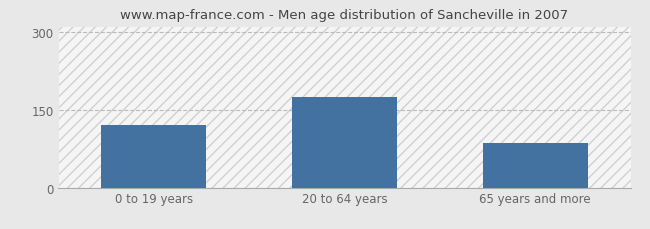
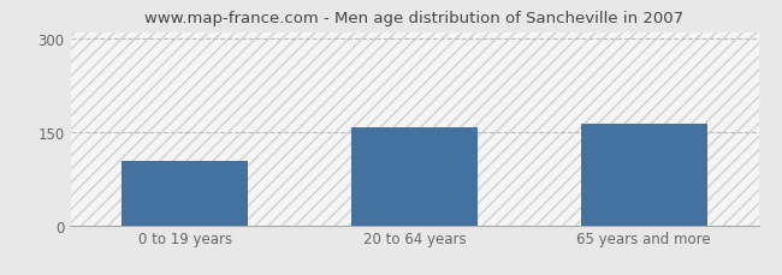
0 to 19 years: 120 -> 104
20 to 64 years: 175 -> 158
65 years and more: 85 -> 162
